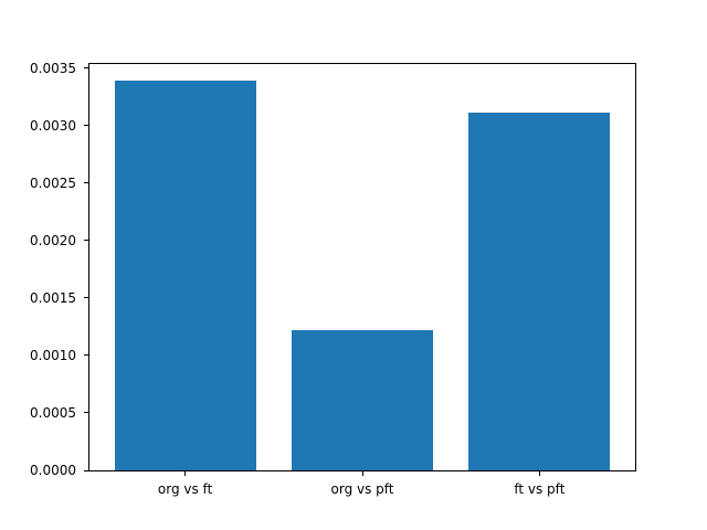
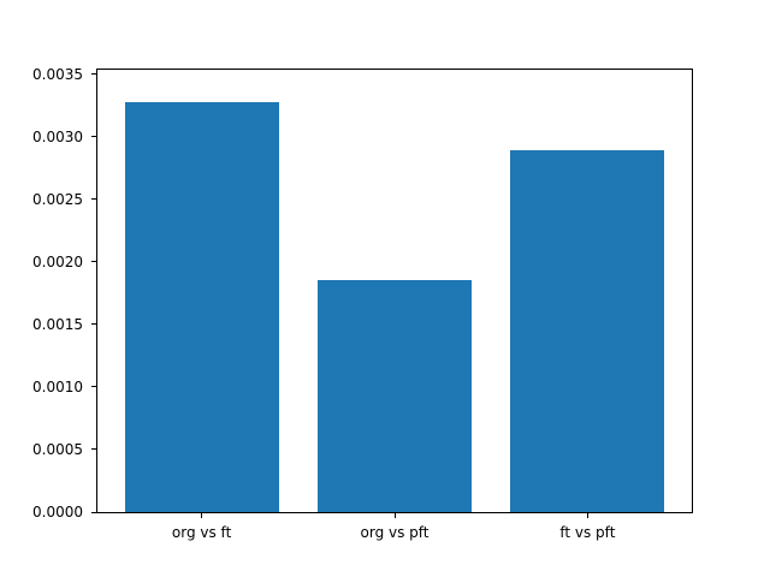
org vs ft: 0.00339 -> 0.00328
org vs pft: 0.00122 -> 0.00185
ft vs pft: 0.00311 -> 0.00289
